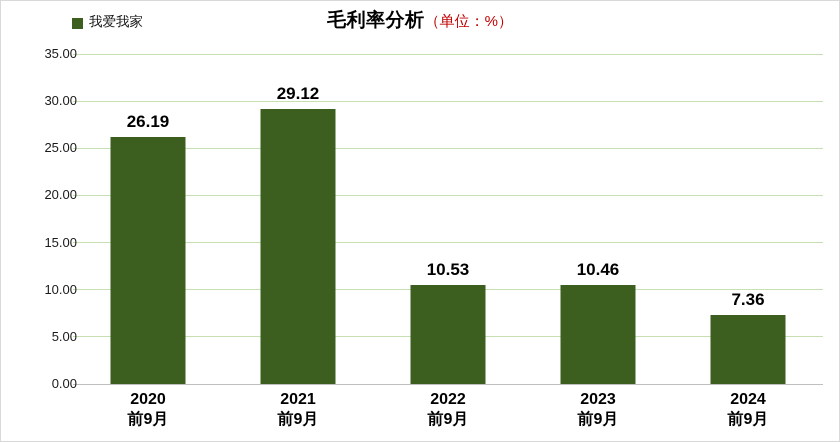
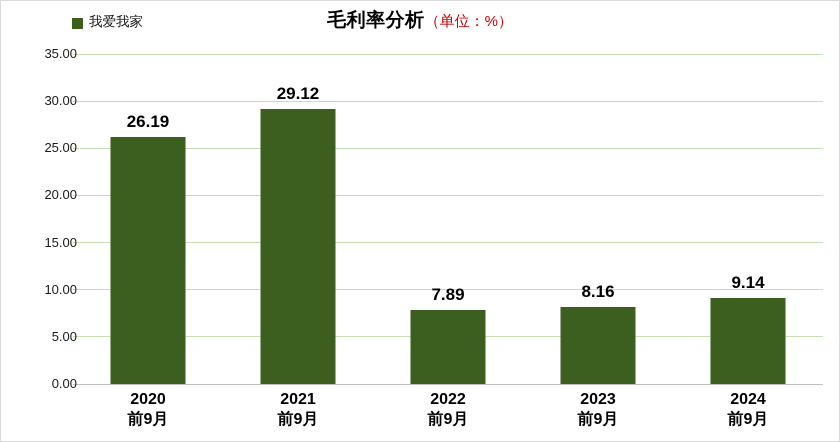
2022 前9月: 10.53 -> 7.89
2023 前9月: 10.46 -> 8.16
2024 前9月: 7.36 -> 9.14
